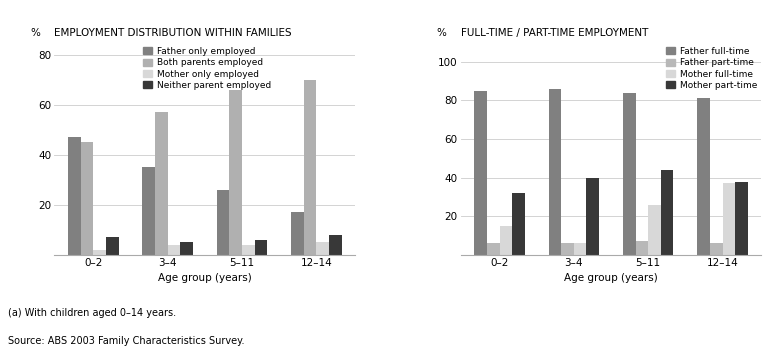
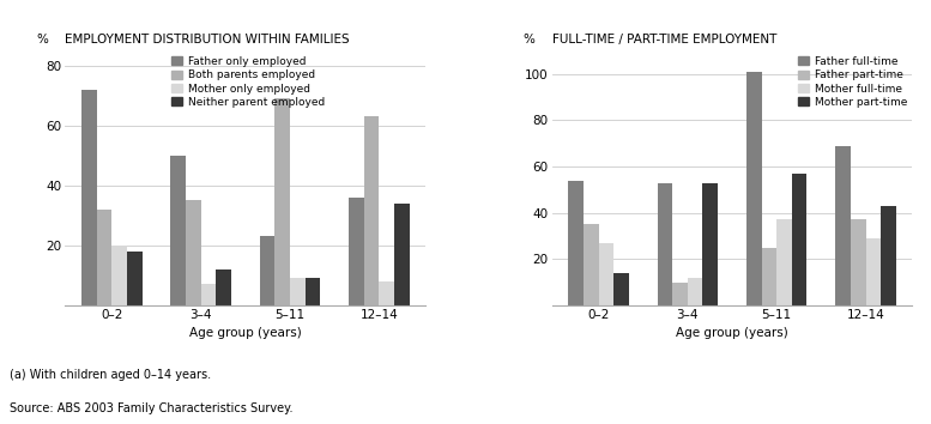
EMPLOYMENT DISTRIBUTION WITHIN FAMILIES/Father only employed/0–2: 47 -> 72
EMPLOYMENT DISTRIBUTION WITHIN FAMILIES/Both parents employed/0–2: 45 -> 32
EMPLOYMENT DISTRIBUTION WITHIN FAMILIES/Mother only employed/0–2: 2 -> 20
EMPLOYMENT DISTRIBUTION WITHIN FAMILIES/Neither parent employed/0–2: 7 -> 18
EMPLOYMENT DISTRIBUTION WITHIN FAMILIES/Father only employed/3–4: 35 -> 50
EMPLOYMENT DISTRIBUTION WITHIN FAMILIES/Both parents employed/3–4: 57 -> 35
EMPLOYMENT DISTRIBUTION WITHIN FAMILIES/Mother only employed/3–4: 4 -> 7
EMPLOYMENT DISTRIBUTION WITHIN FAMILIES/Neither parent employed/3–4: 5 -> 12
EMPLOYMENT DISTRIBUTION WITHIN FAMILIES/Father only employed/5–11: 26 -> 23
EMPLOYMENT DISTRIBUTION WITHIN FAMILIES/Both parents employed/5–11: 66 -> 69
EMPLOYMENT DISTRIBUTION WITHIN FAMILIES/Mother only employed/5–11: 4 -> 9
EMPLOYMENT DISTRIBUTION WITHIN FAMILIES/Neither parent employed/5–11: 6 -> 9
EMPLOYMENT DISTRIBUTION WITHIN FAMILIES/Father only employed/12–14: 17 -> 36
EMPLOYMENT DISTRIBUTION WITHIN FAMILIES/Both parents employed/12–14: 70 -> 63
EMPLOYMENT DISTRIBUTION WITHIN FAMILIES/Mother only employed/12–14: 5 -> 8
EMPLOYMENT DISTRIBUTION WITHIN FAMILIES/Neither parent employed/12–14: 8 -> 34
FULL-TIME / PART-TIME EMPLOYMENT/Father full-time/0–2: 85 -> 54
FULL-TIME / PART-TIME EMPLOYMENT/Father part-time/0–2: 6 -> 35
FULL-TIME / PART-TIME EMPLOYMENT/Mother full-time/0–2: 15 -> 27
FULL-TIME / PART-TIME EMPLOYMENT/Mother part-time/0–2: 32 -> 14
FULL-TIME / PART-TIME EMPLOYMENT/Father full-time/3–4: 86 -> 53
FULL-TIME / PART-TIME EMPLOYMENT/Father part-time/3–4: 6 -> 10
FULL-TIME / PART-TIME EMPLOYMENT/Mother full-time/3–4: 6 -> 12
FULL-TIME / PART-TIME EMPLOYMENT/Mother part-time/3–4: 40 -> 53
FULL-TIME / PART-TIME EMPLOYMENT/Father full-time/5–11: 84 -> 101
FULL-TIME / PART-TIME EMPLOYMENT/Father part-time/5–11: 7 -> 25
FULL-TIME / PART-TIME EMPLOYMENT/Mother full-time/5–11: 26 -> 37
FULL-TIME / PART-TIME EMPLOYMENT/Mother part-time/5–11: 44 -> 57
FULL-TIME / PART-TIME EMPLOYMENT/Father full-time/12–14: 81 -> 69
FULL-TIME / PART-TIME EMPLOYMENT/Father part-time/12–14: 6 -> 37
FULL-TIME / PART-TIME EMPLOYMENT/Mother full-time/12–14: 37 -> 29
FULL-TIME / PART-TIME EMPLOYMENT/Mother part-time/12–14: 38 -> 43
